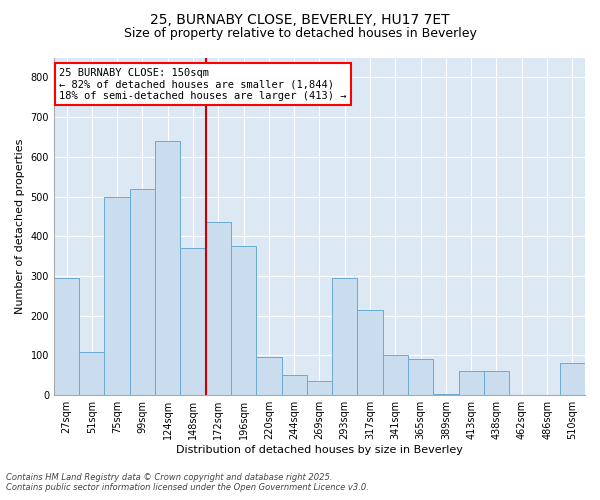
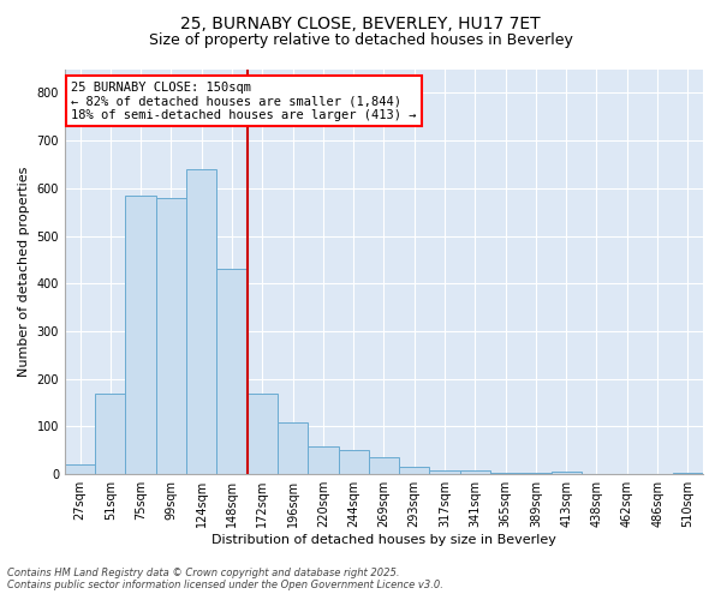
27sqm: 295 -> 20
51sqm: 110 -> 168
75sqm: 500 -> 585
99sqm: 520 -> 580
148sqm: 370 -> 430
172sqm: 435 -> 170
196sqm: 375 -> 108
220sqm: 95 -> 58
293sqm: 295 -> 15
317sqm: 215 -> 8
341sqm: 100 -> 7
365sqm: 90 -> 3
413sqm: 60 -> 5
438sqm: 60 -> 1
510sqm: 80 -> 2
